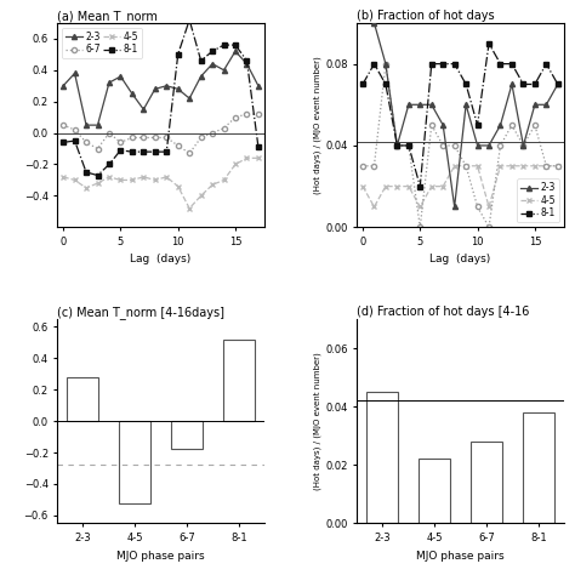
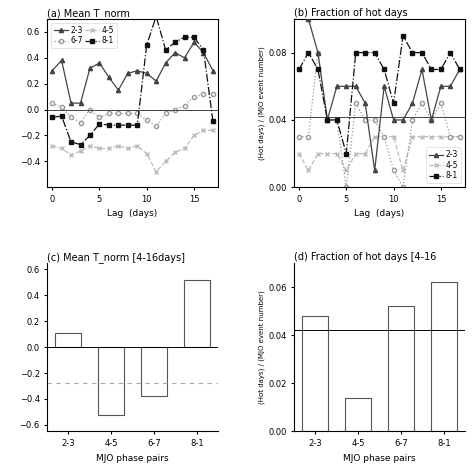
(c) Mean T_norm [4-16days]/2-3: 0.28 -> 0.11
(c) Mean T_norm [4-16days]/6-7: -0.18 -> -0.38
(d) Fraction of hot days [4-16/2-3: 0.045 -> 0.048
(d) Fraction of hot days [4-16/4-5: 0.022 -> 0.014
(d) Fraction of hot days [4-16/6-7: 0.028 -> 0.052
(d) Fraction of hot days [4-16/8-1: 0.038 -> 0.062
